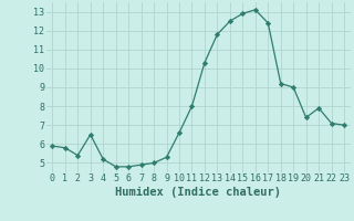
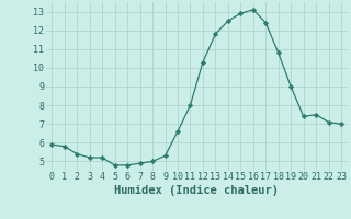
3: 6.5 -> 5.2
18: 9.2 -> 10.8
21: 7.9 -> 7.5
